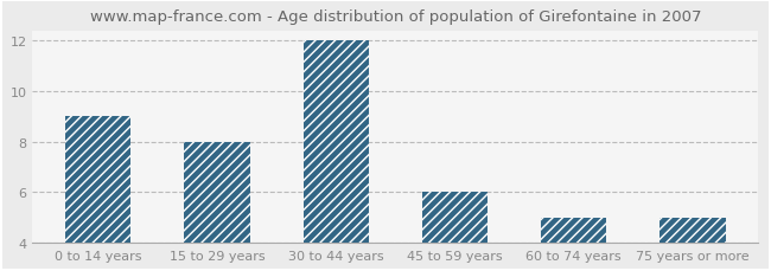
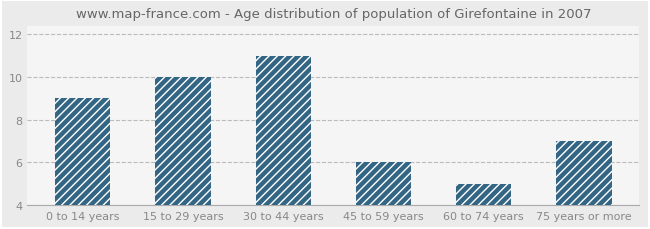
15 to 29 years: 8 -> 10
30 to 44 years: 12 -> 11
75 years or more: 5 -> 7
